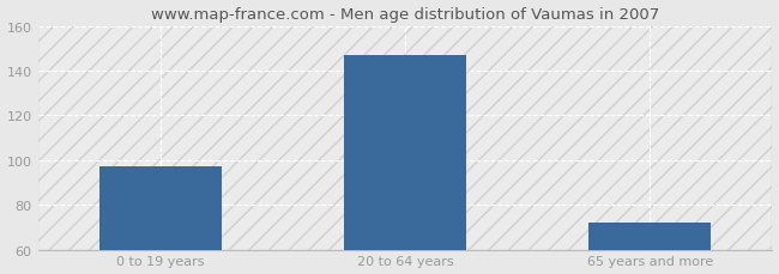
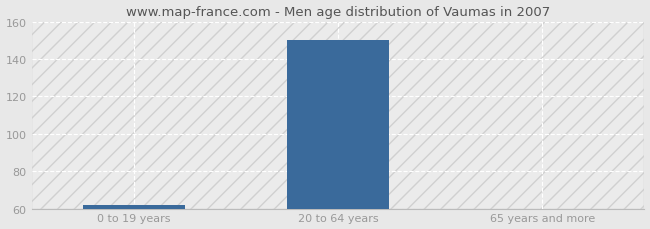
0 to 19 years: 97 -> 62
20 to 64 years: 147 -> 150
65 years and more: 72 -> 60
